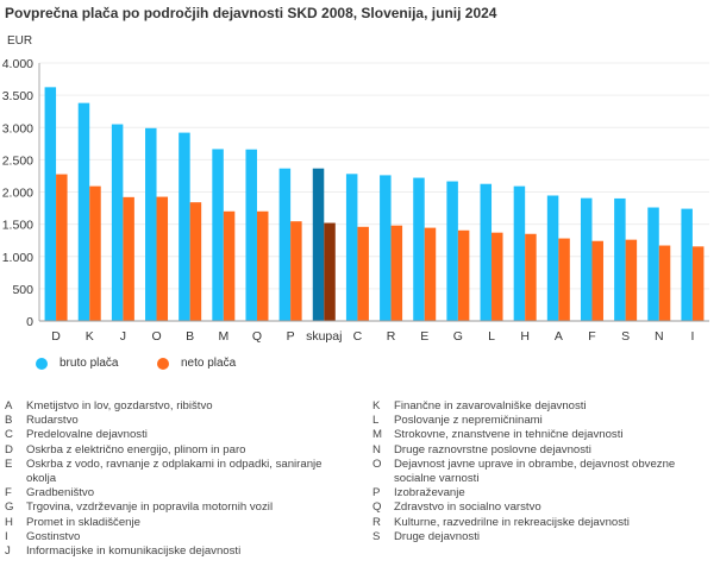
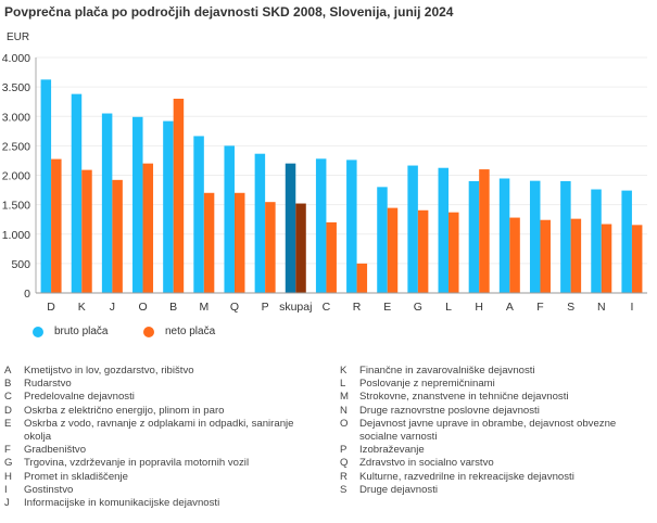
neto plača/O: 1900 -> 2200
neto plača/B: 1800 -> 3300
bruto plača/Q: 2700 -> 2500
bruto plača/skupaj: 2400 -> 2200
neto plača/C: 1500 -> 1200
neto plača/R: 1500 -> 500
bruto plača/E: 2200 -> 1800
bruto plača/H: 2100 -> 1900
neto plača/H: 1400 -> 2100
